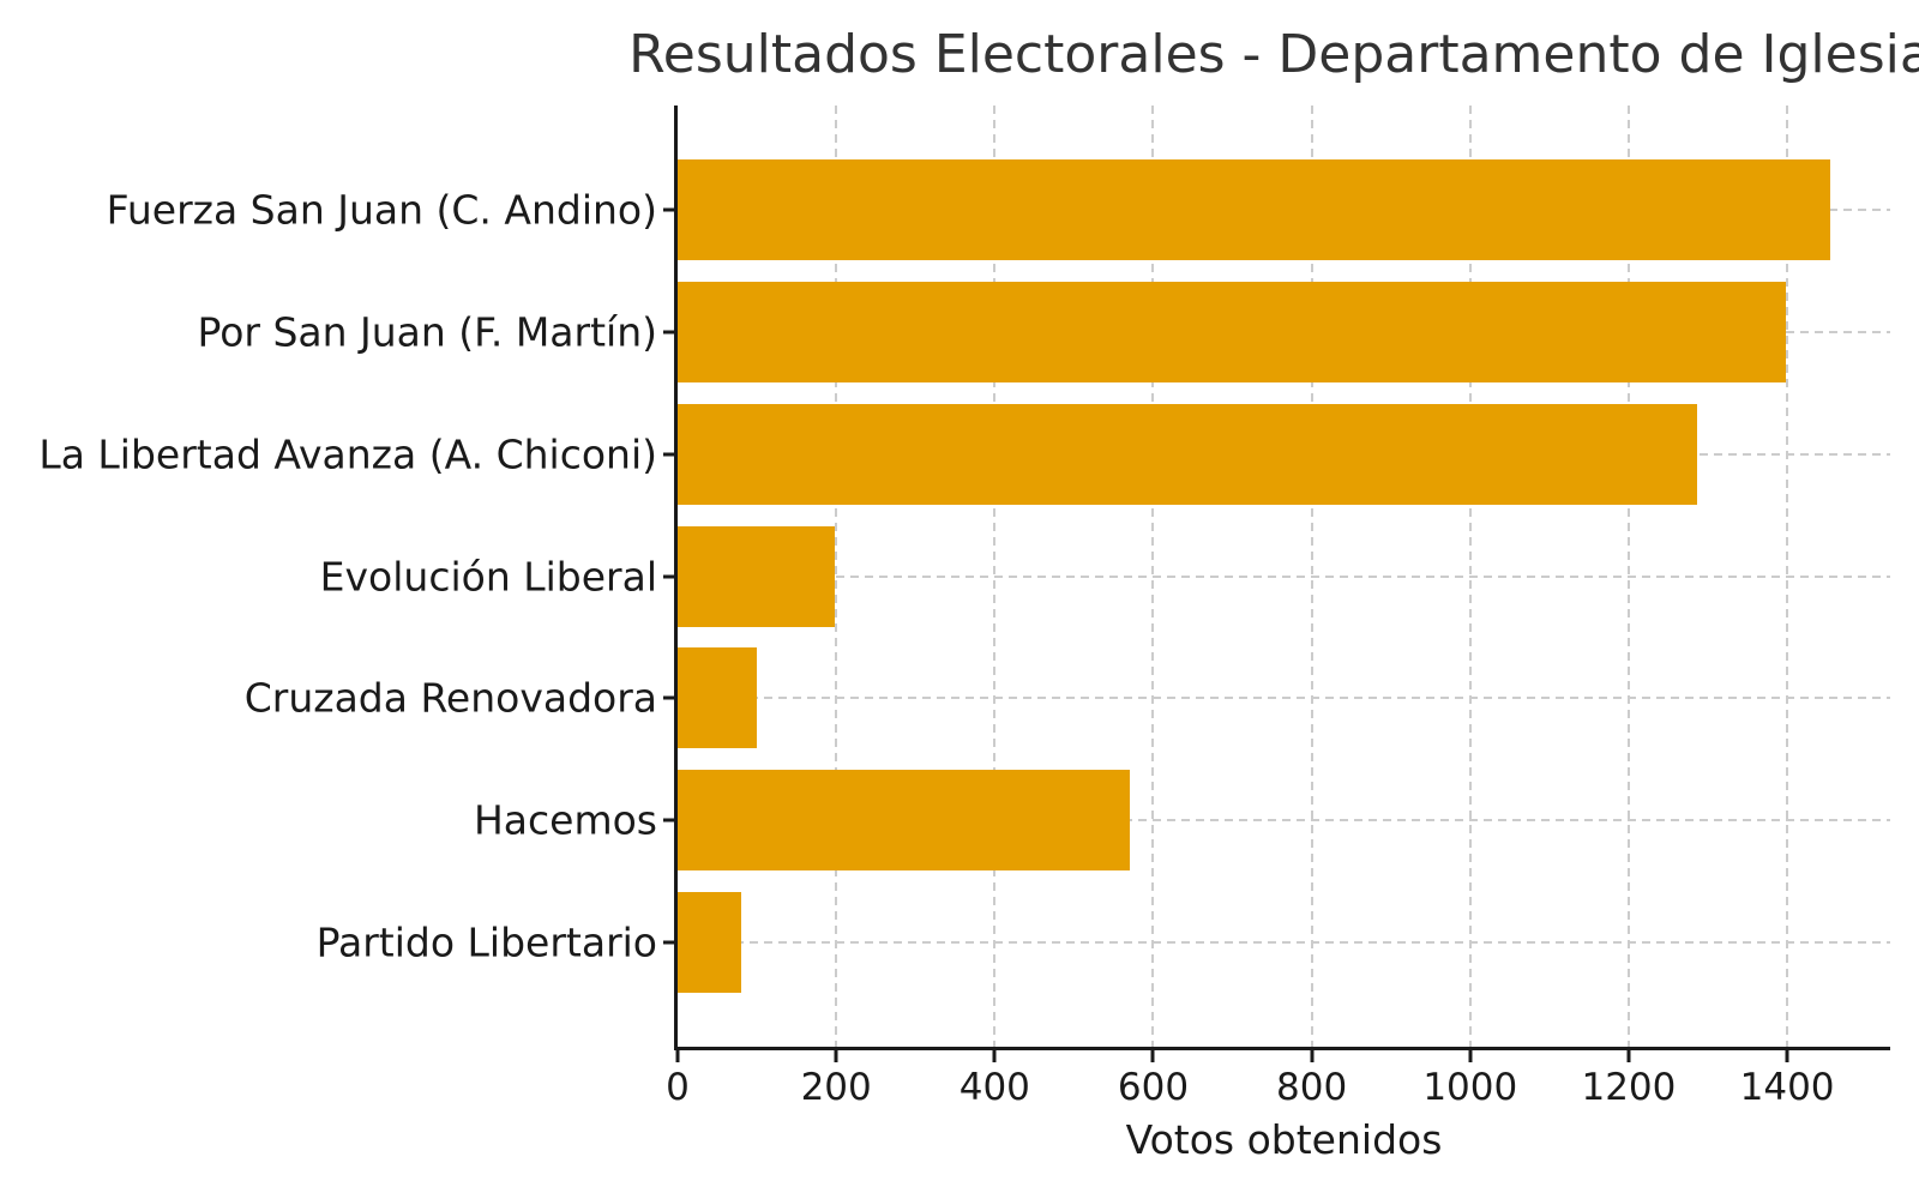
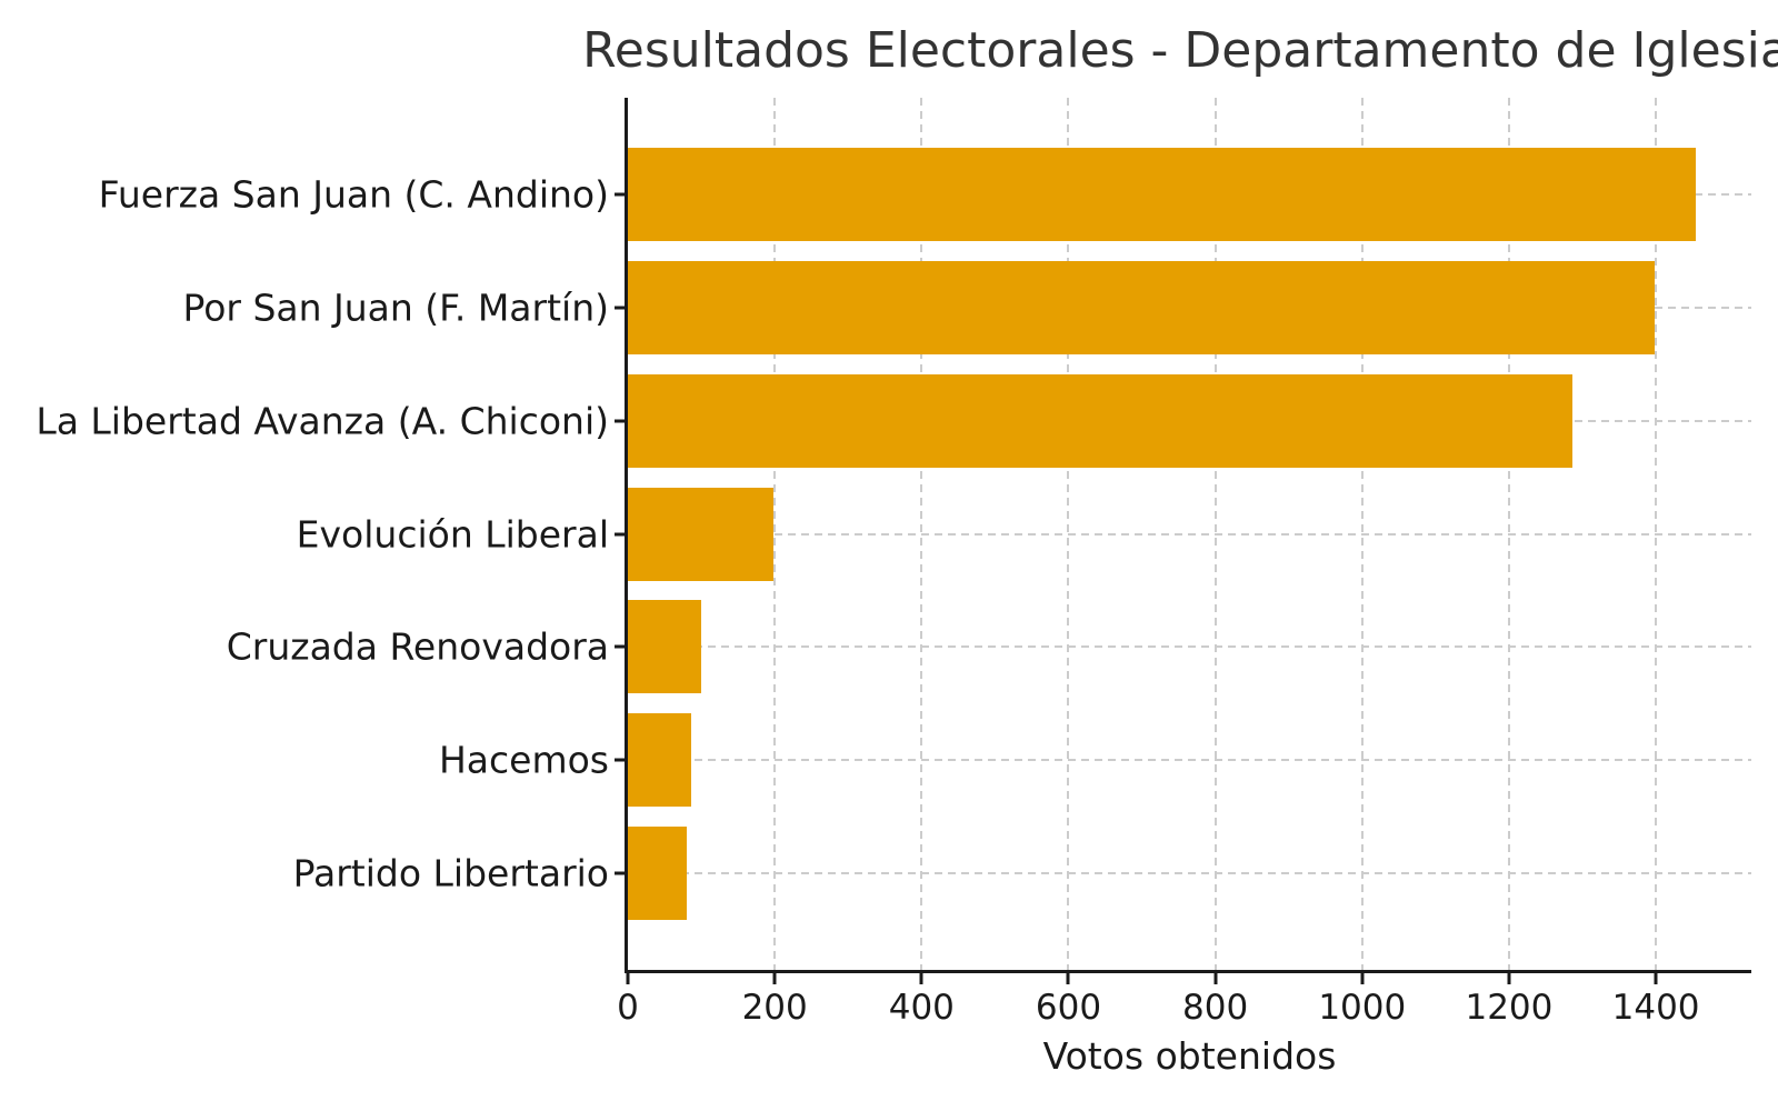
Hacemos: 570 -> 90
